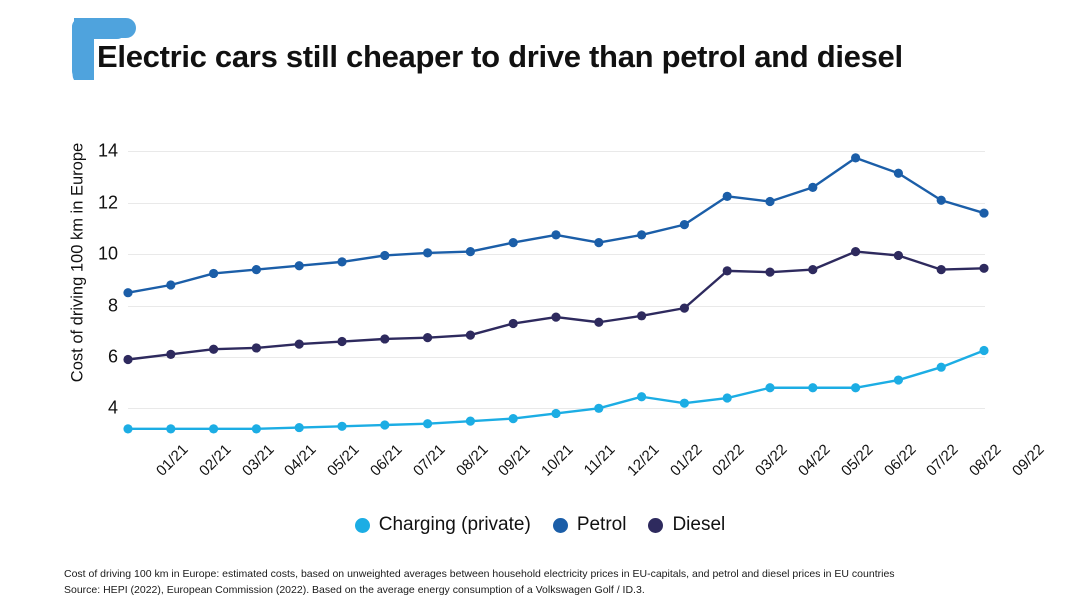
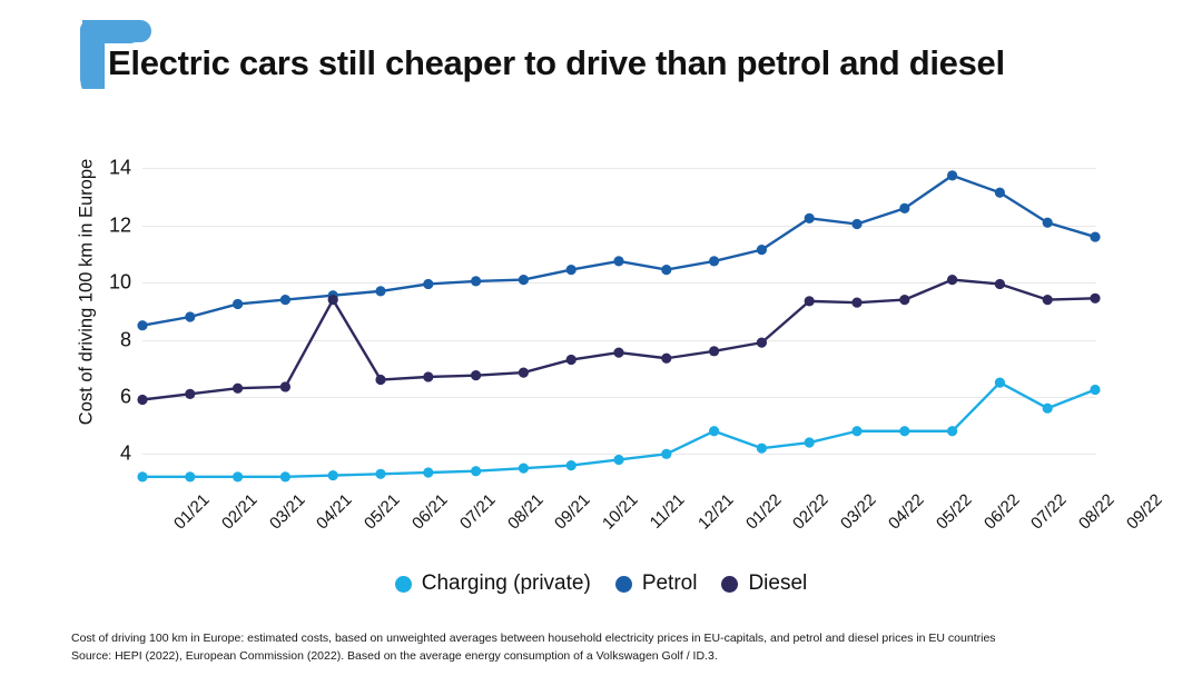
Diesel/05/21: 6.5 -> 9.4
Charging (private)/01/22: 4.5 -> 4.8
Charging (private)/07/22: 5.1 -> 6.5
